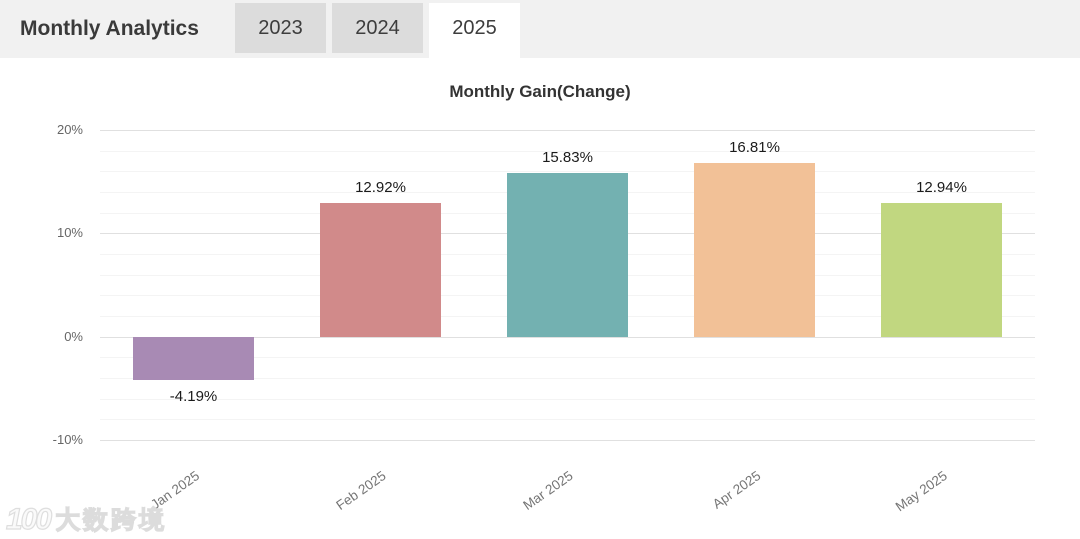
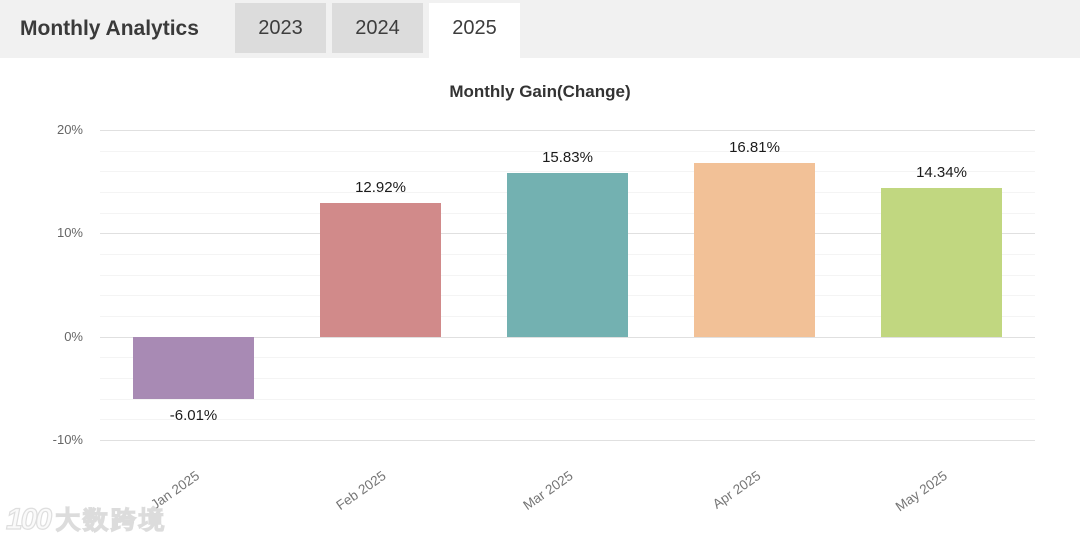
Jan 2025: -4.19% -> -6.01%
May 2025: 12.94% -> 14.34%
